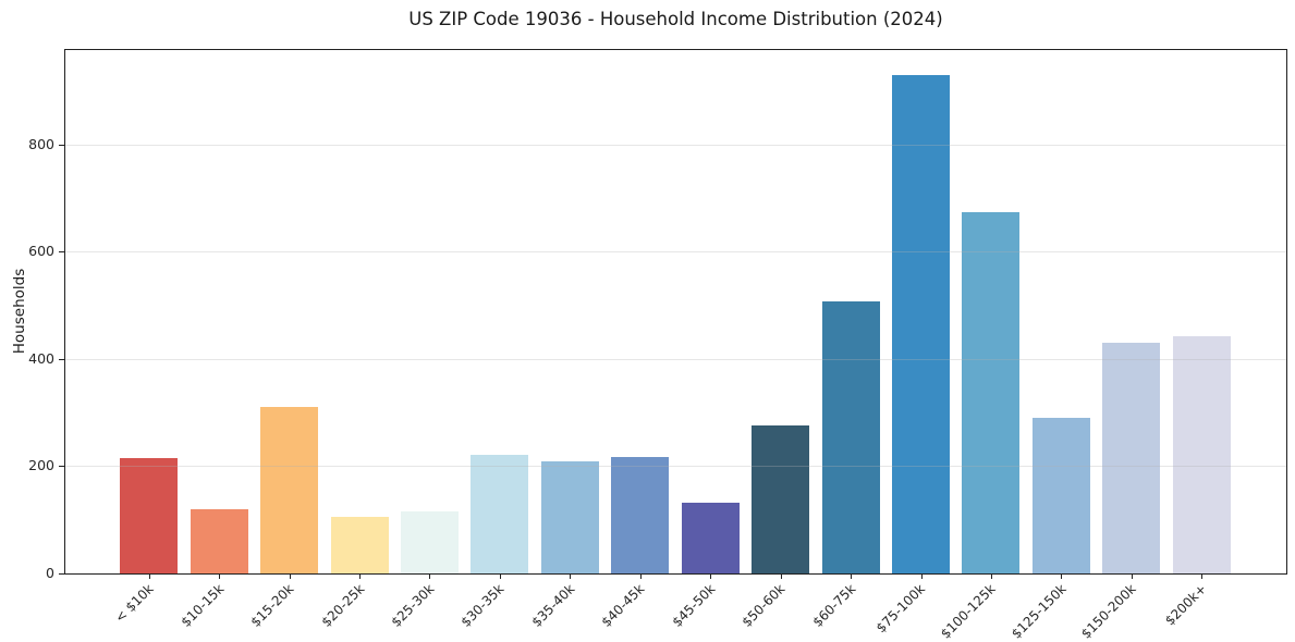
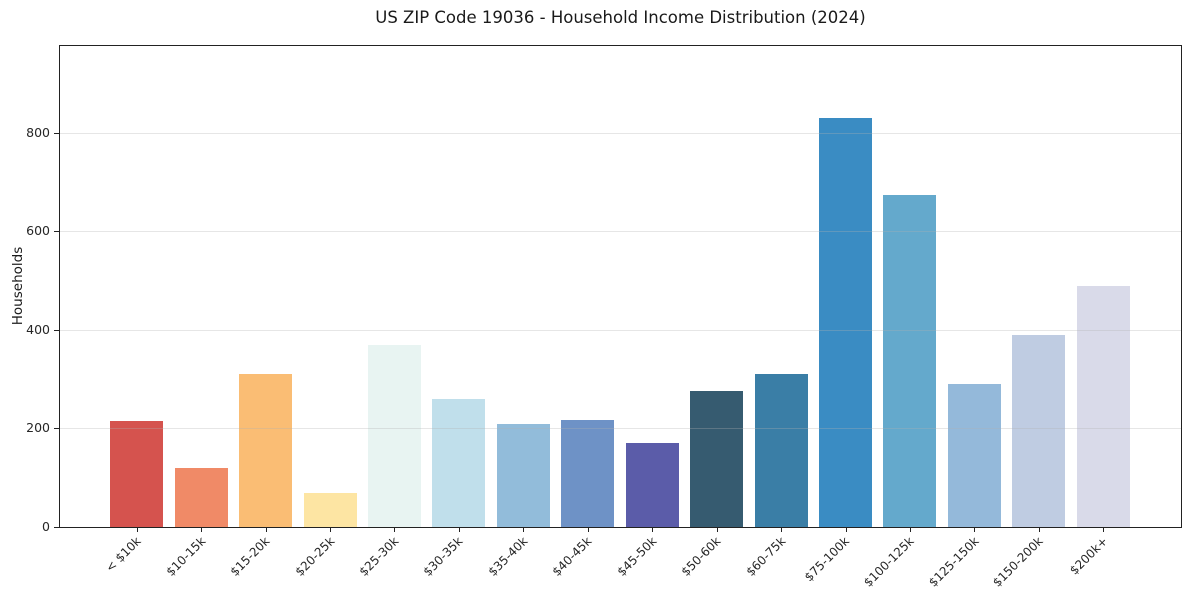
$20-25k: 110 -> 70
$25-30k: 120 -> 370
$30-35k: 220 -> 260
$45-50k: 130 -> 170
$60-75k: 510 -> 310
$75-100k: 930 -> 830
$150-200k: 430 -> 390
$200k+: 440 -> 490
